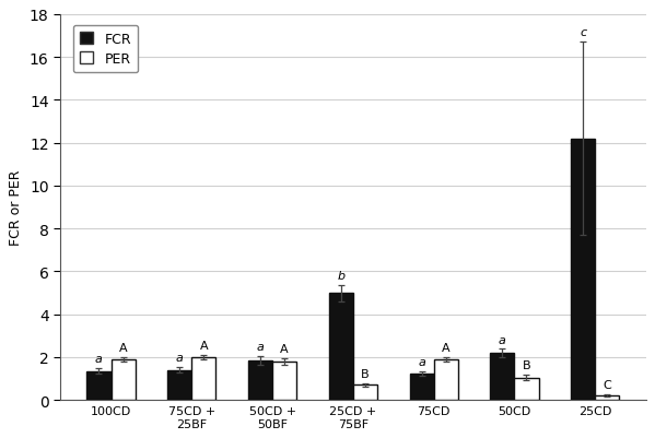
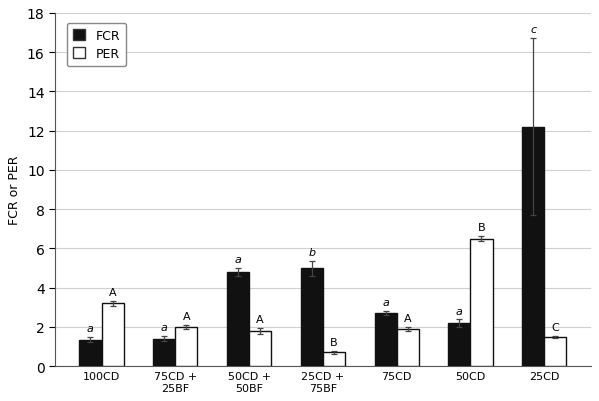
PER/100CD: 1.9 -> 3.2
FCR/50CD + 50BF: 1.9 -> 4.8
FCR/75CD: 1.2 -> 2.7
PER/50CD: 1.1 -> 6.5
PER/25CD: 0.2 -> 1.5
